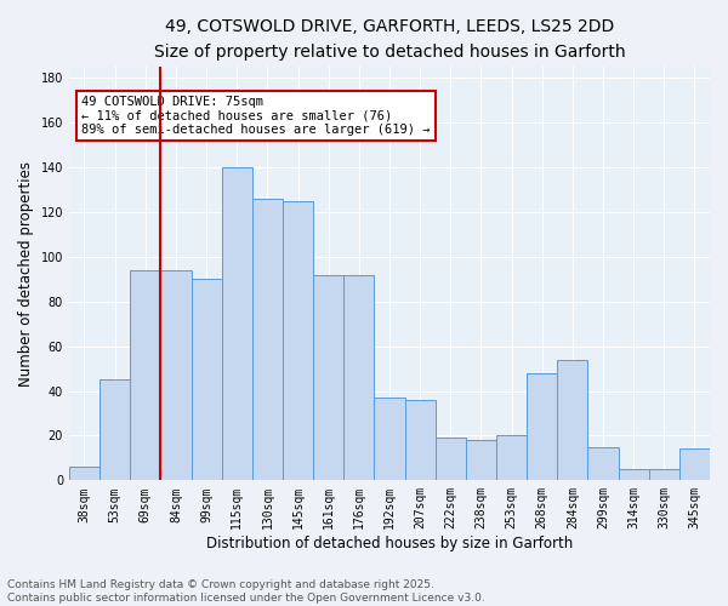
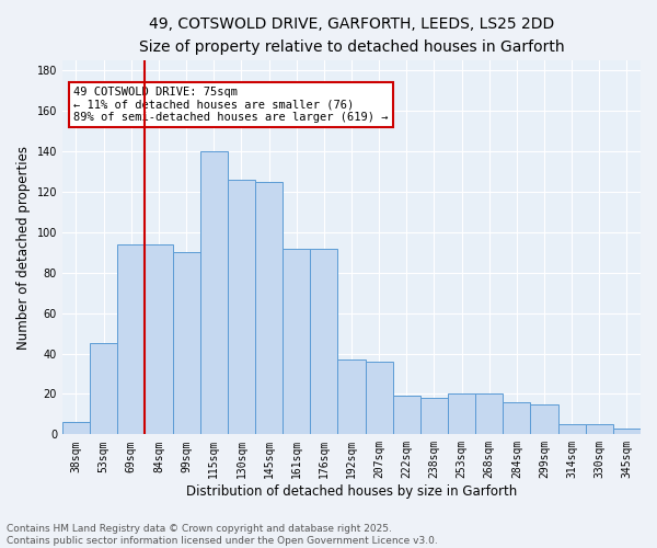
268sqm: 48 -> 20
284sqm: 54 -> 16
345sqm: 14 -> 3
